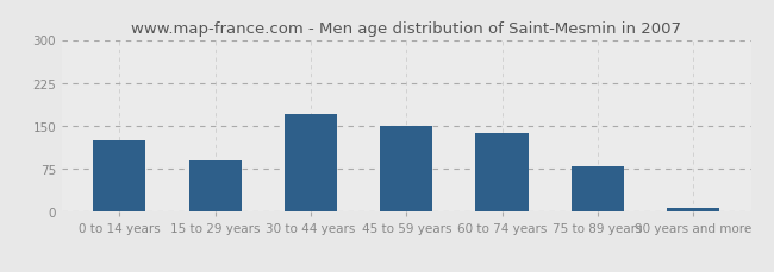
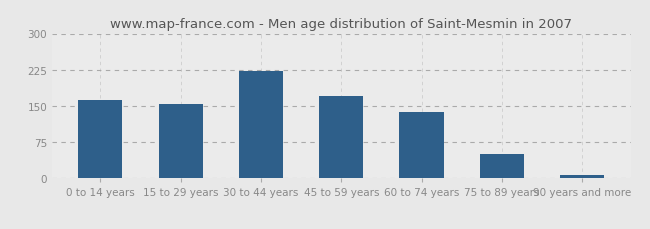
0 to 14 years: 125 -> 162
15 to 29 years: 90 -> 155
30 to 44 years: 170 -> 222
45 to 59 years: 150 -> 170
75 to 89 years: 80 -> 50
